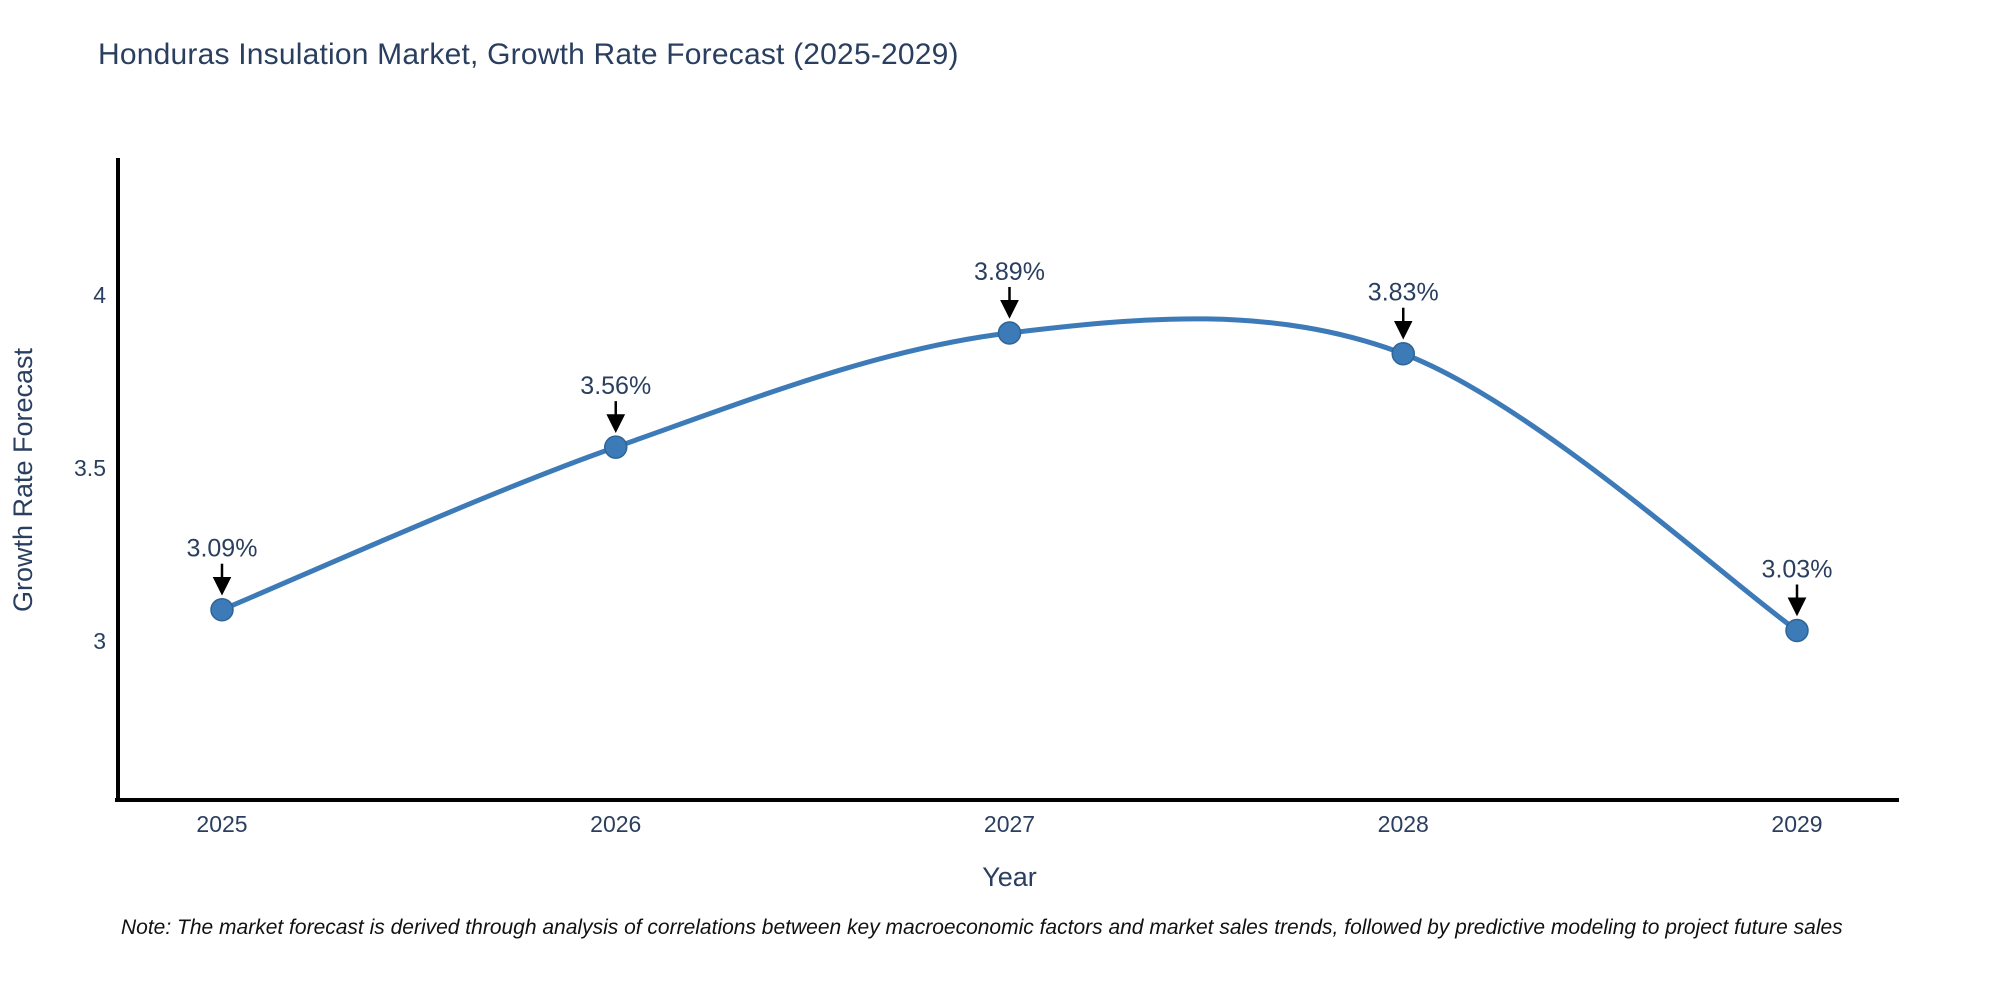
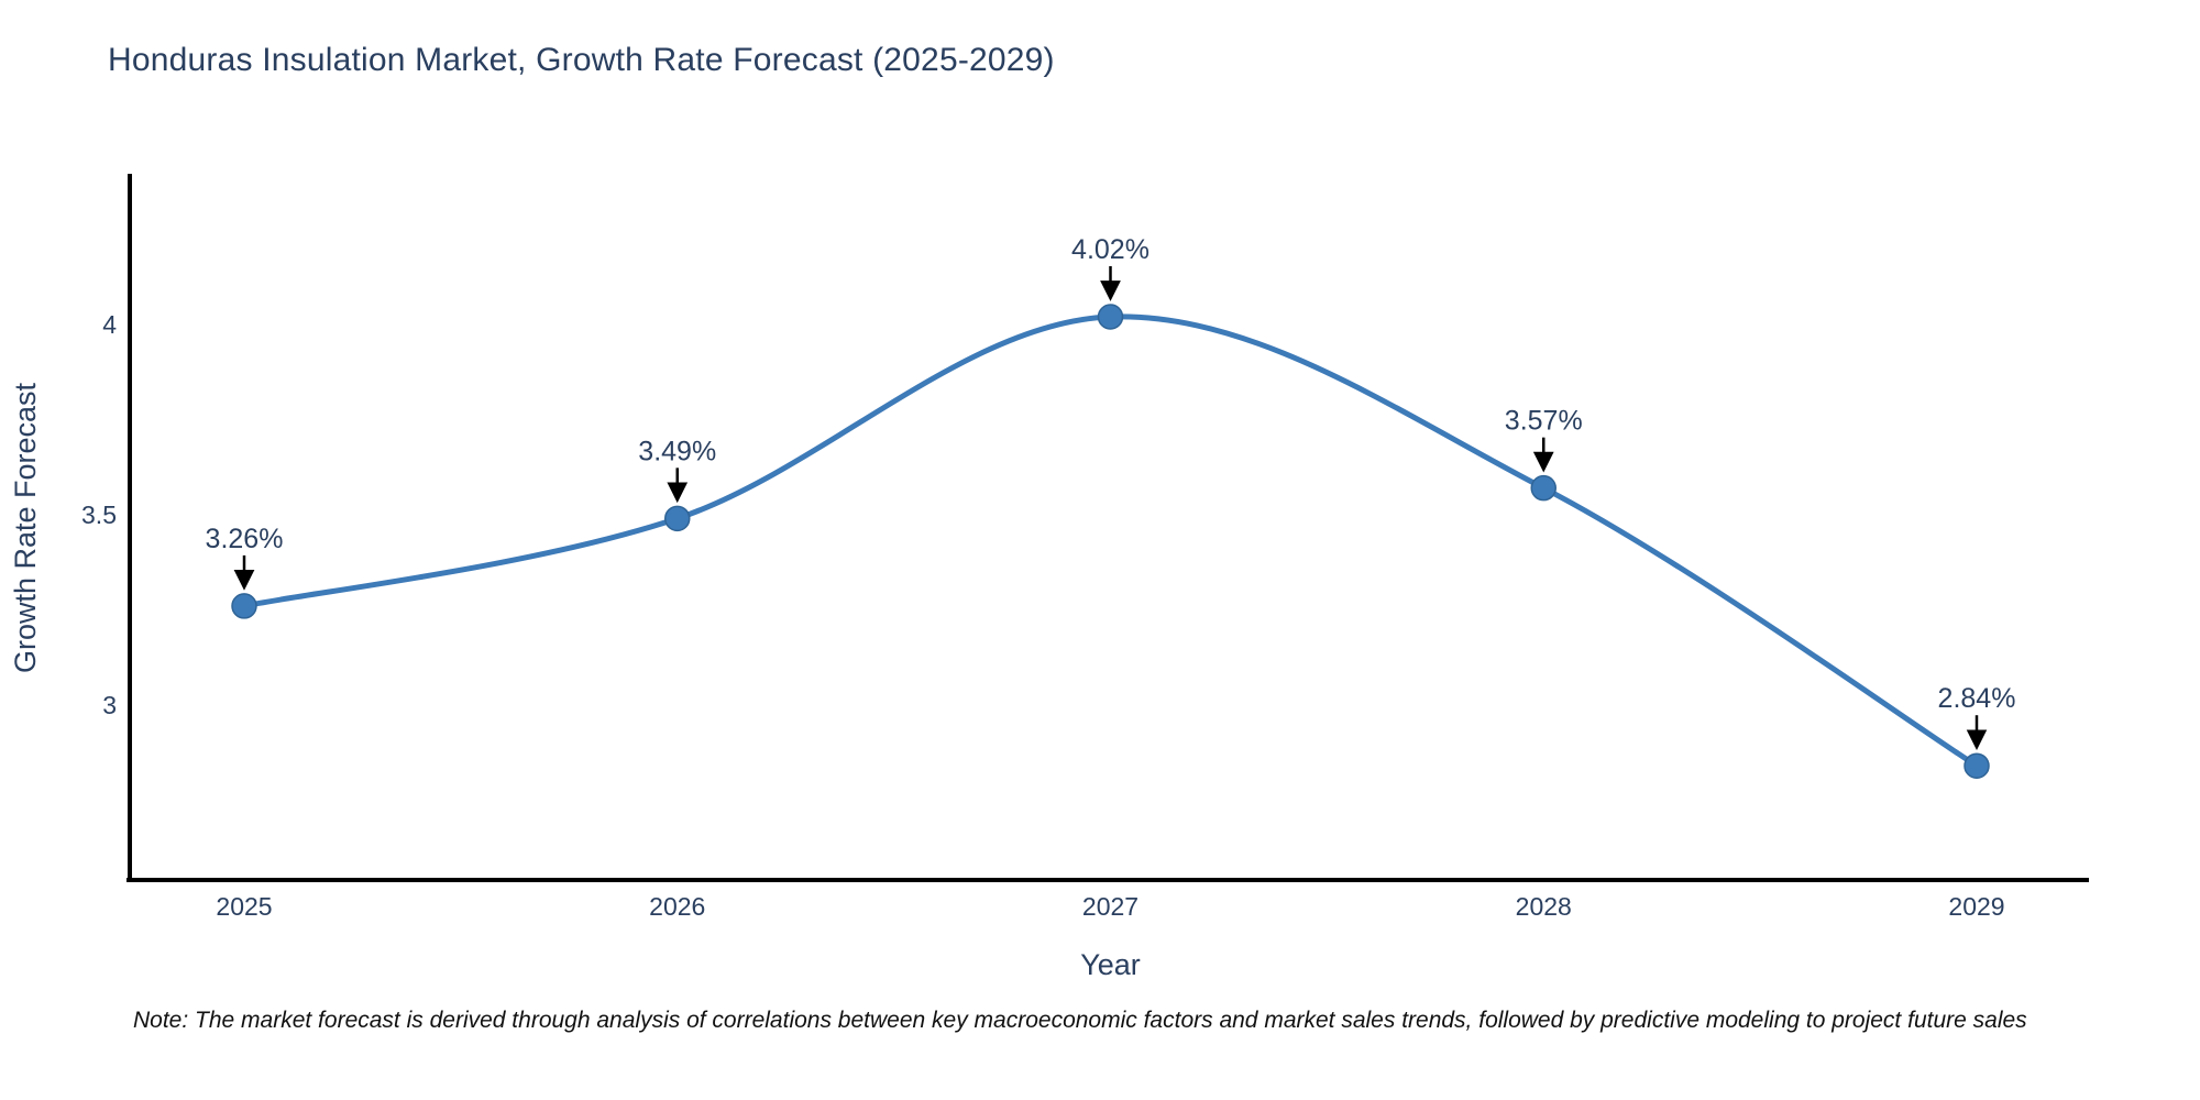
2025: 3.09% -> 3.26%
2026: 3.56% -> 3.49%
2027: 3.89% -> 4.02%
2028: 3.83% -> 3.57%
2029: 3.03% -> 2.84%
